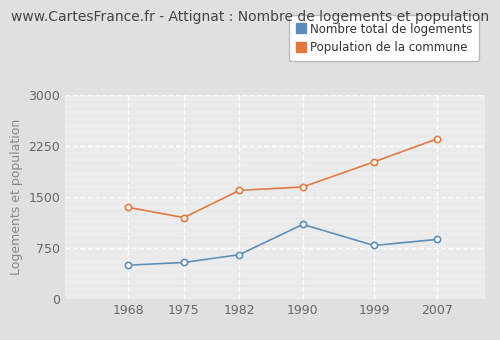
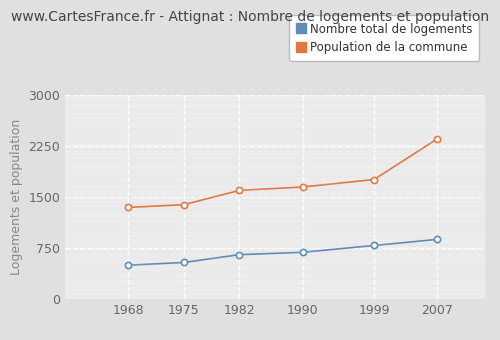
Population de la commune/1975: 1200 -> 1390
Nombre total de logements/1990: 1100 -> 690
Population de la commune/1999: 2020 -> 1760
